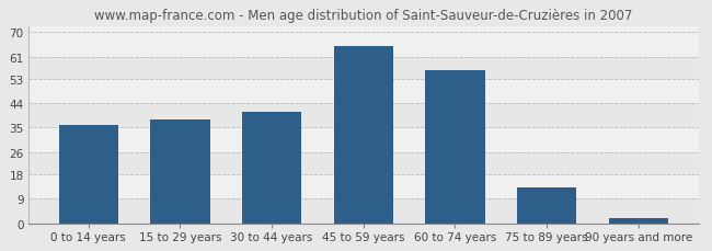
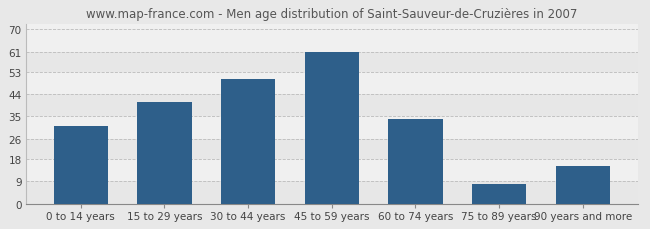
0 to 14 years: 36 -> 31
15 to 29 years: 38 -> 41
30 to 44 years: 41 -> 50
45 to 59 years: 65 -> 61
60 to 74 years: 56 -> 34
75 to 89 years: 13 -> 8
90 years and more: 2 -> 15
